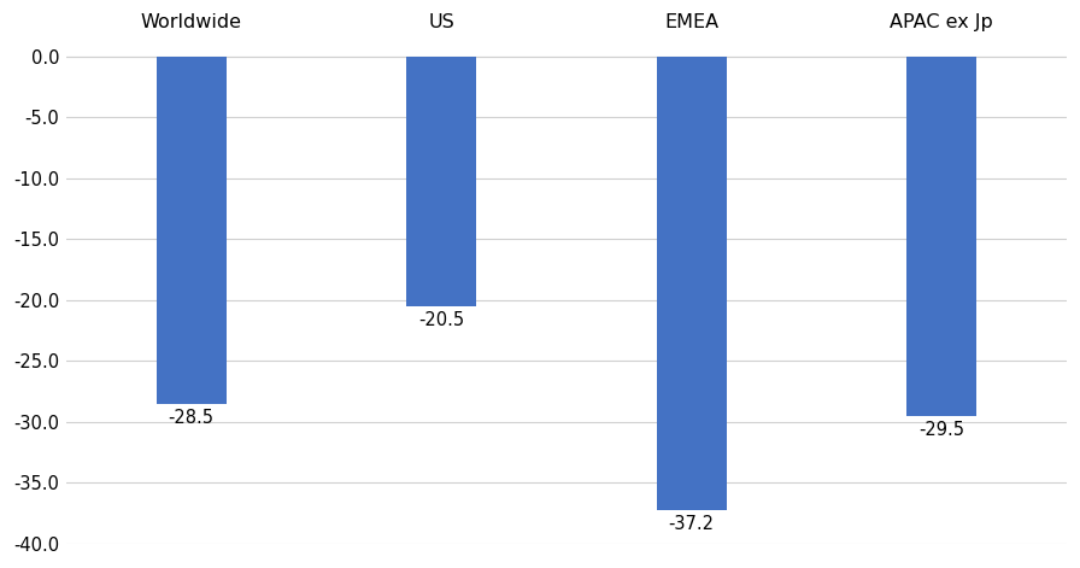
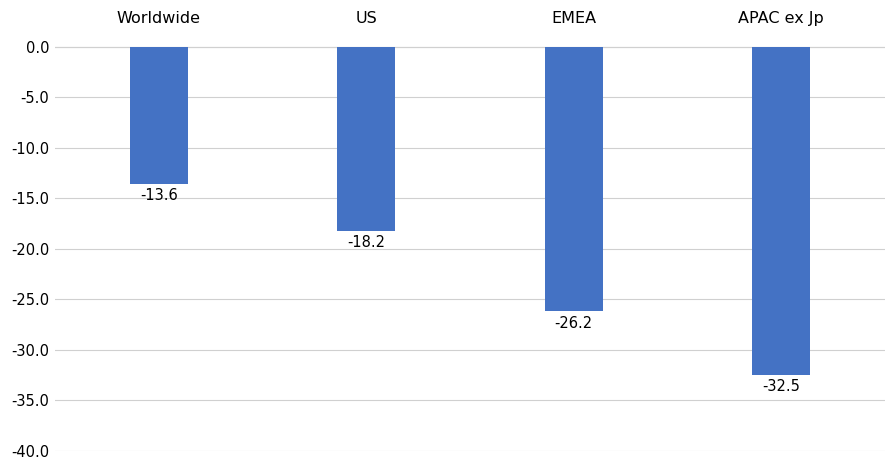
Worldwide: -28.5 -> -13.6
US: -20.5 -> -18.2
EMEA: -37.2 -> -26.2
APAC ex Jp: -29.5 -> -32.5
